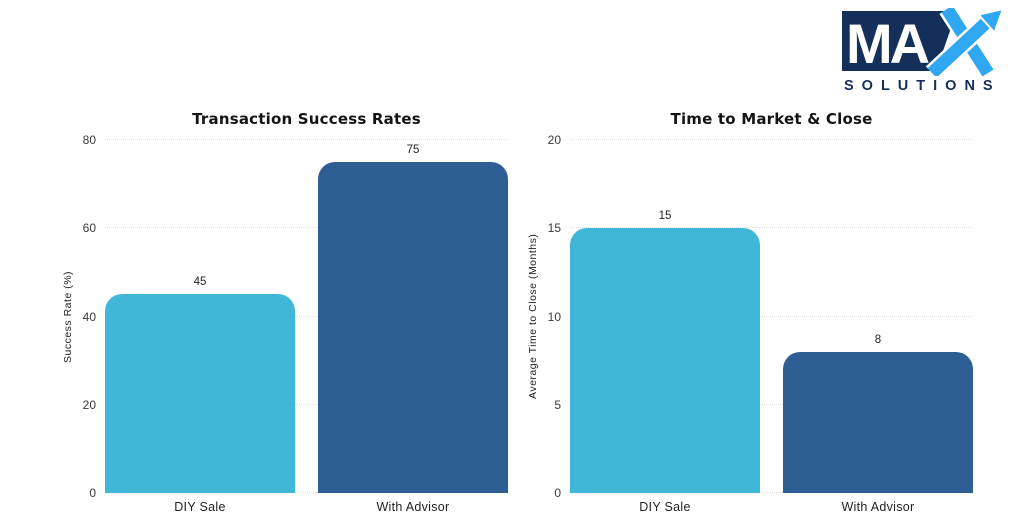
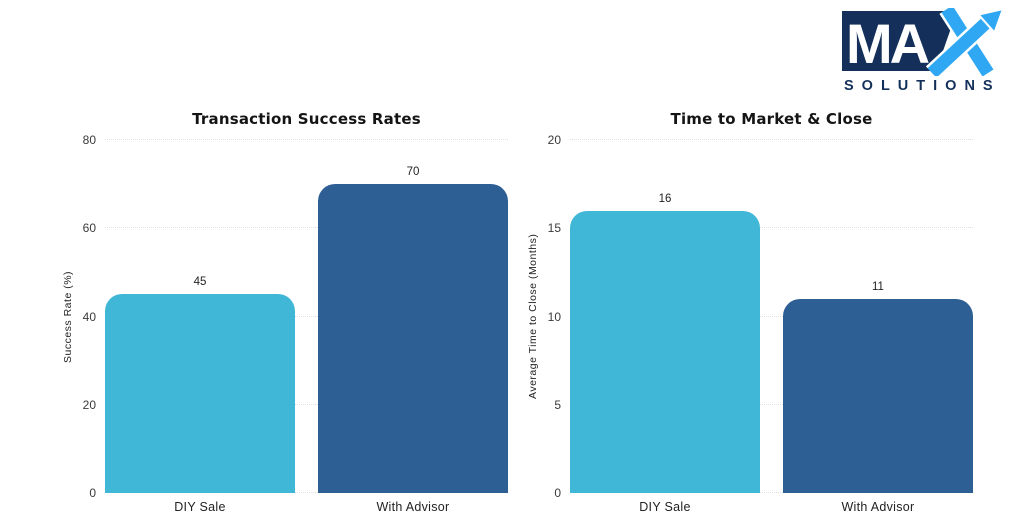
Transaction Success Rates/With Advisor: 75 -> 70
Time to Market & Close/DIY Sale: 15 -> 16
Time to Market & Close/With Advisor: 8 -> 11
